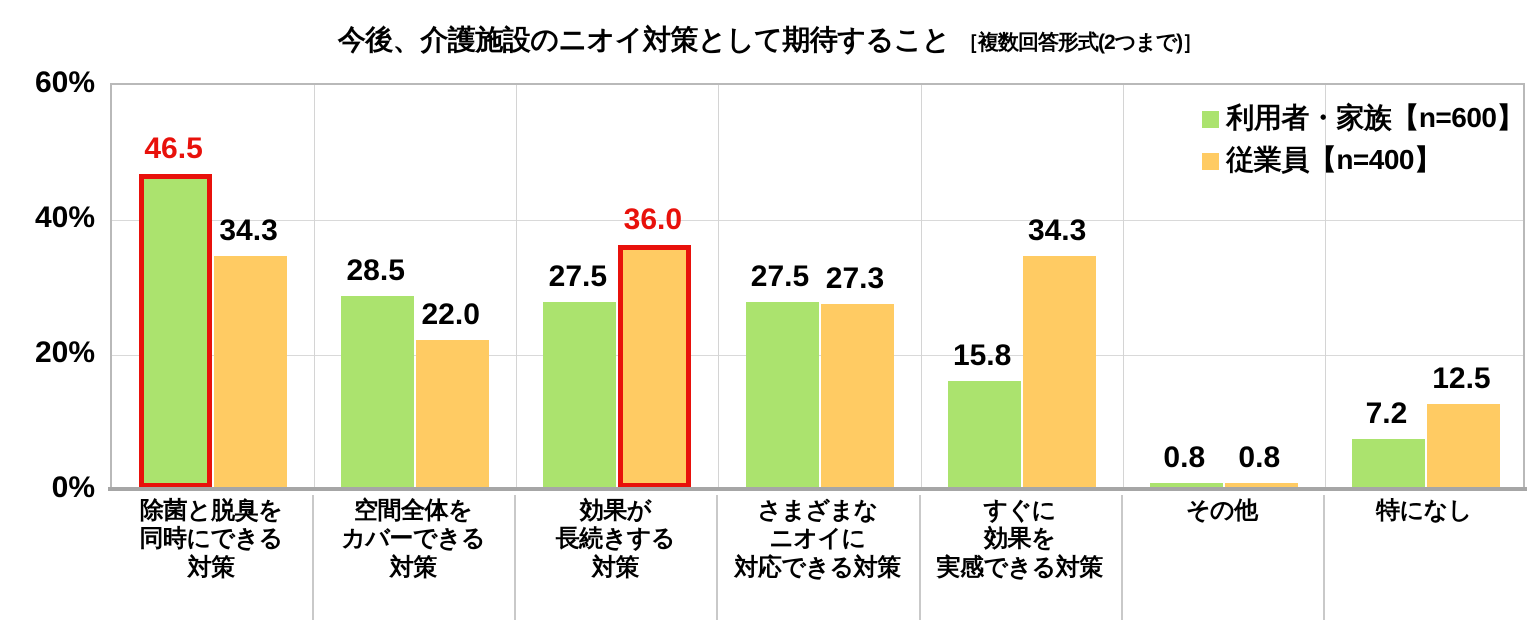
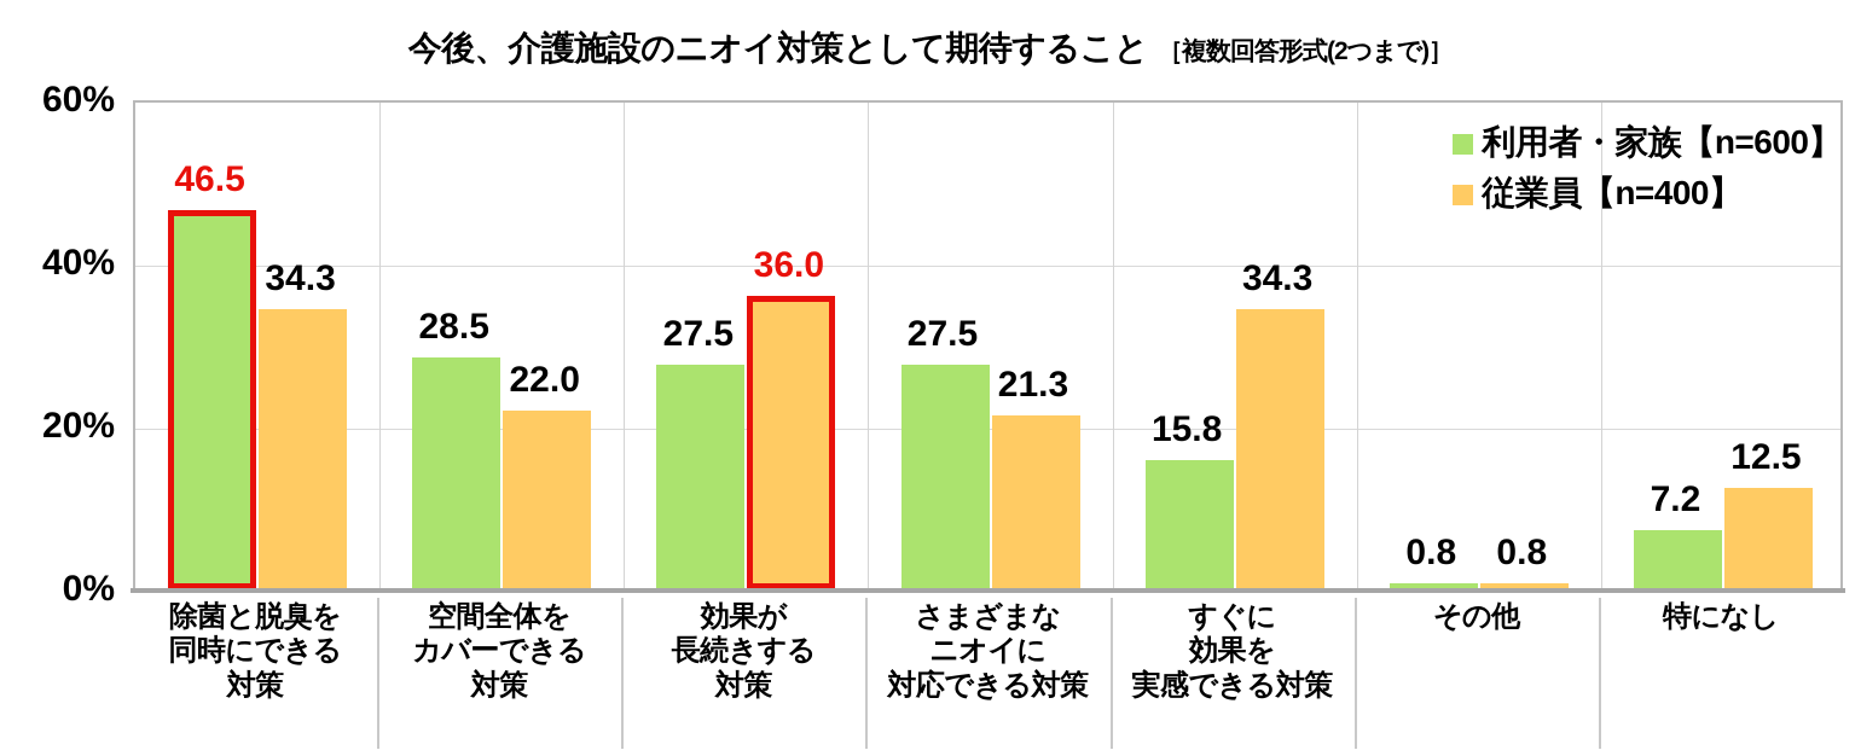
従業員【n=400】/さまざまな ニオイに 対応できる対策: 27.3 -> 21.3
